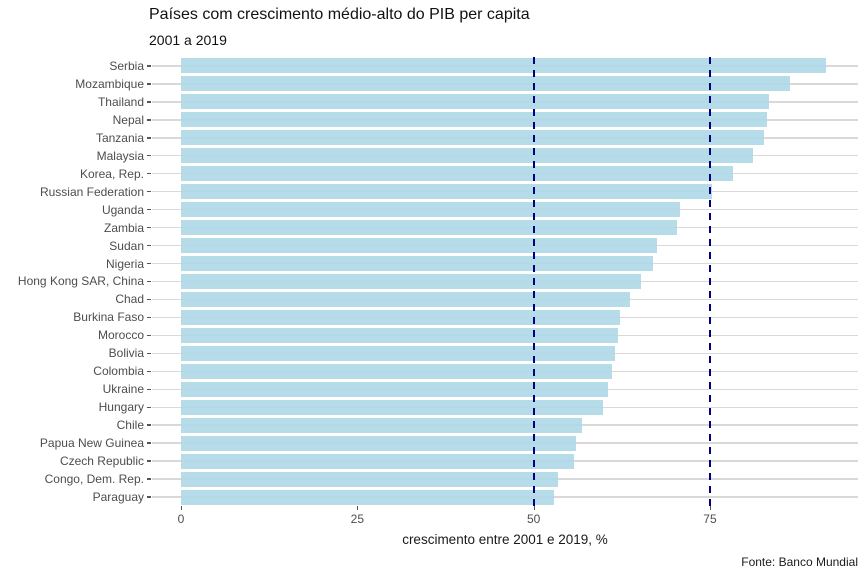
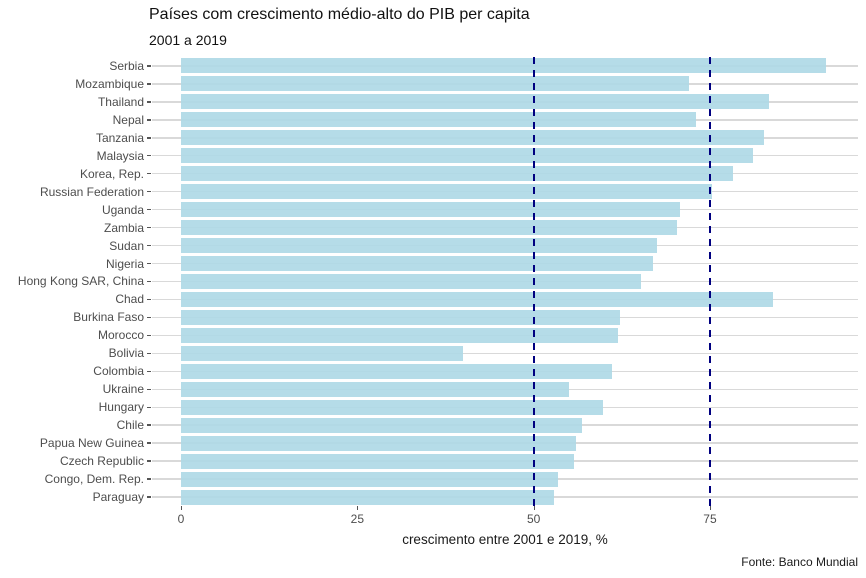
Mozambique: 86 -> 72
Nepal: 83 -> 73
Chad: 64 -> 84
Bolivia: 62 -> 40
Ukraine: 61 -> 55
